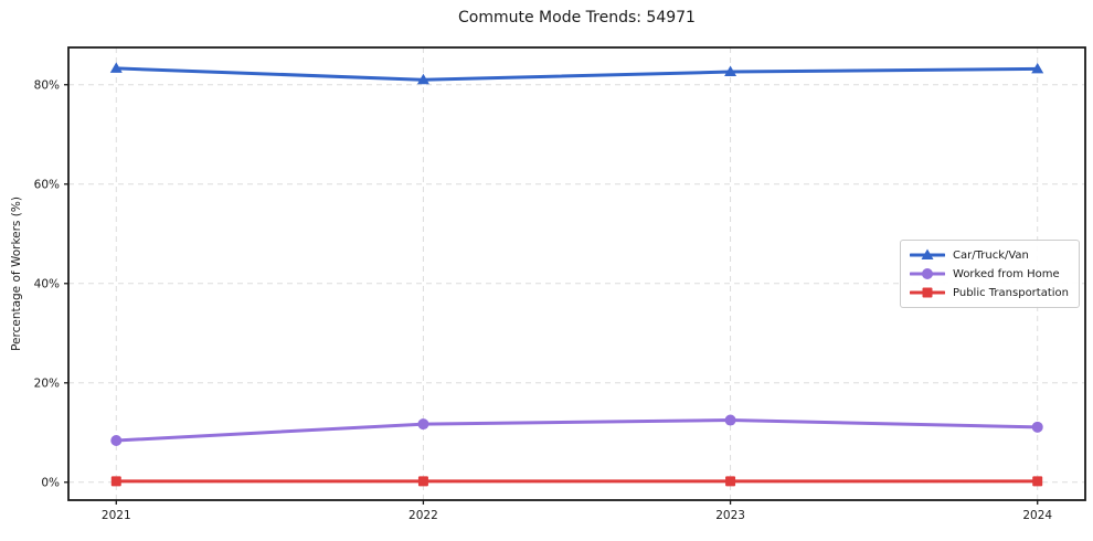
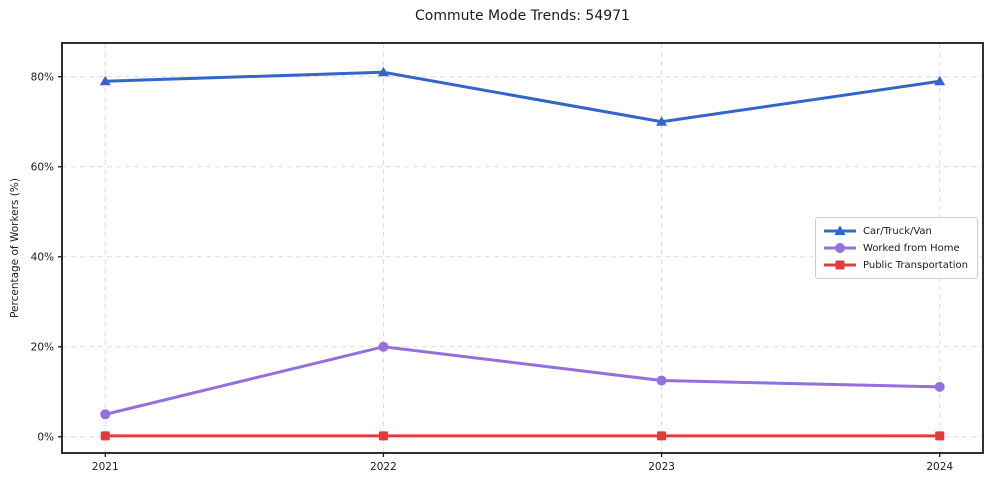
Car/Truck/Van/2021: 83% -> 79%
Worked from Home/2021: 8% -> 5%
Worked from Home/2022: 12% -> 20%
Car/Truck/Van/2023: 83% -> 70%
Car/Truck/Van/2024: 83% -> 79%
